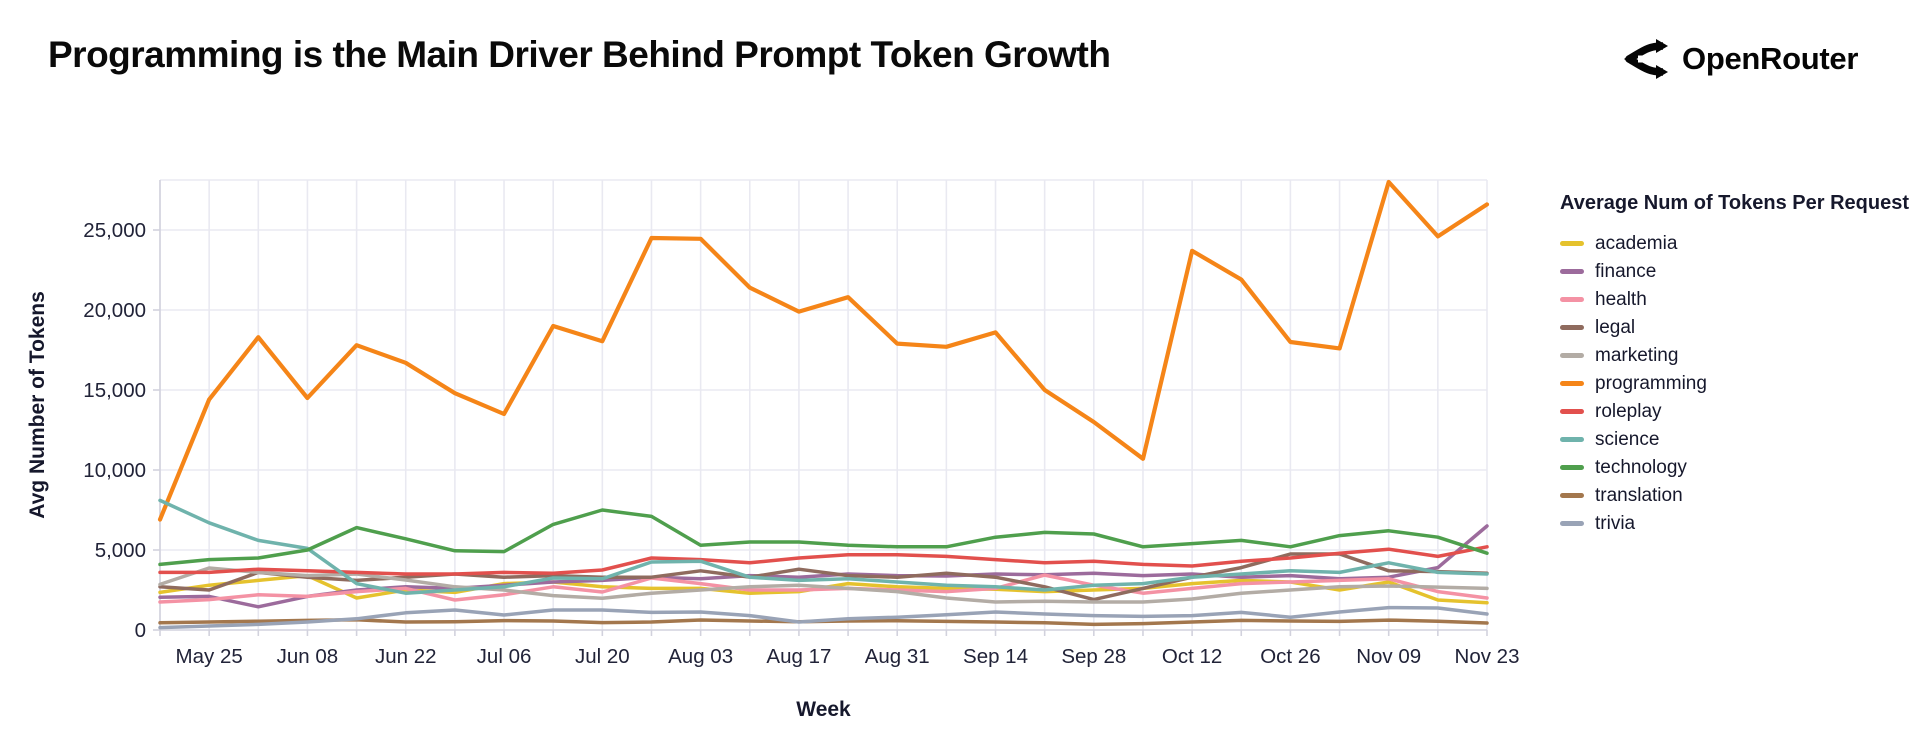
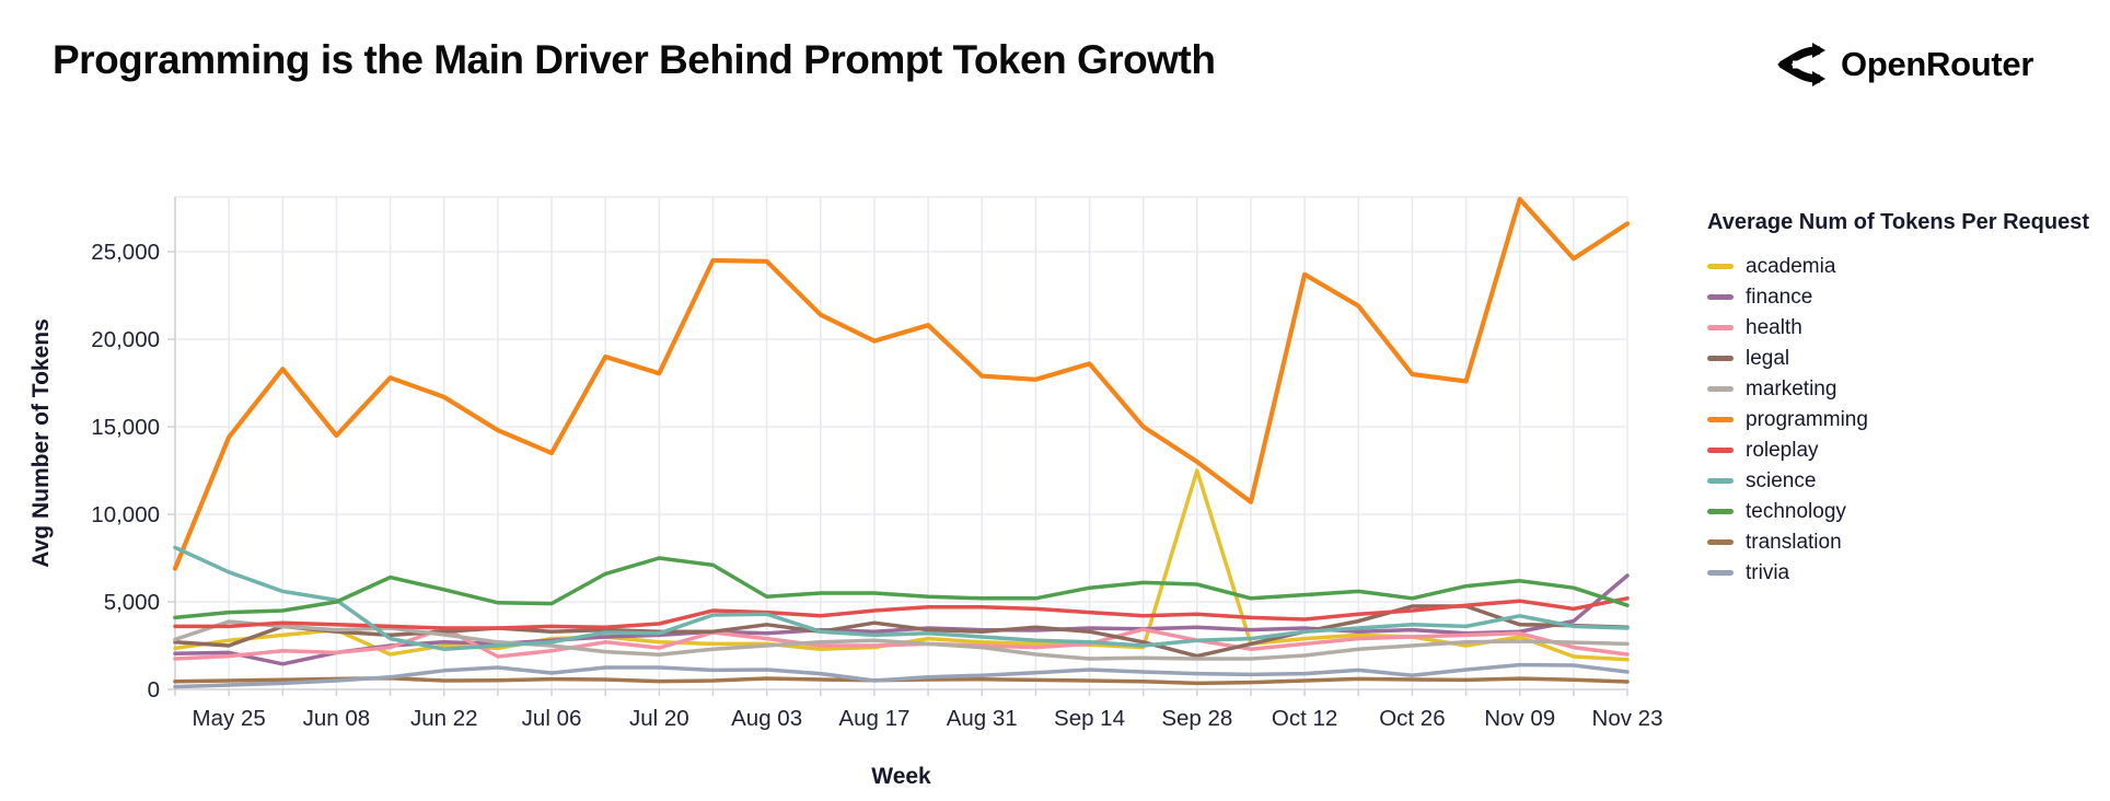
health/Jun 22: 2600 -> 3500
academia/Sep 28: 2500 -> 12500
